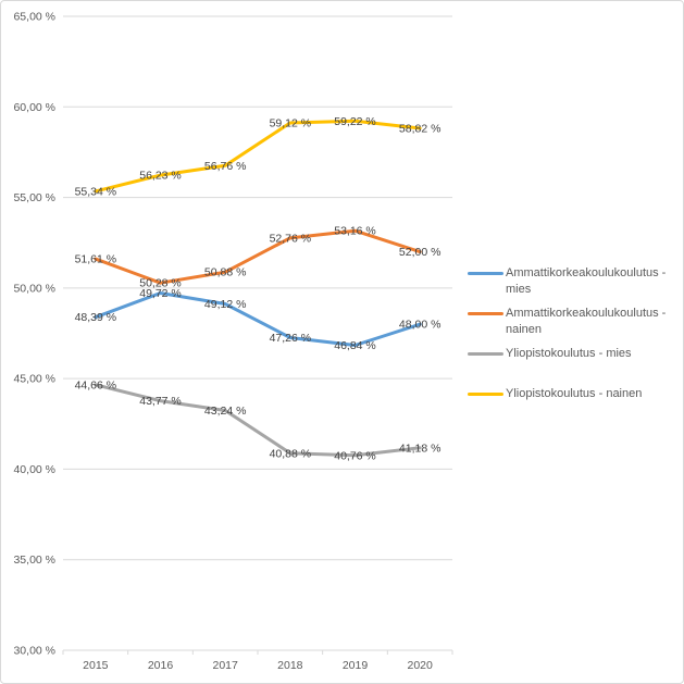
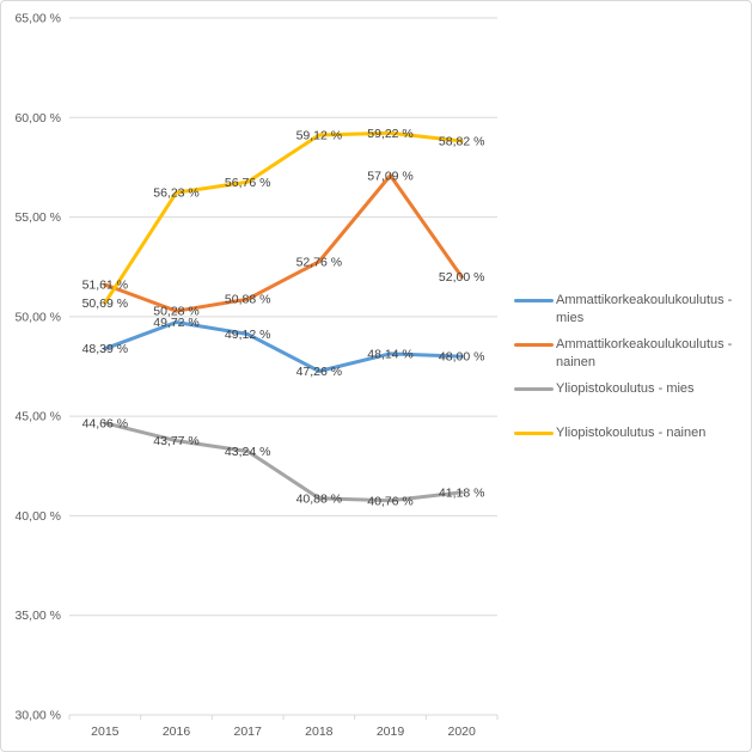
Yliopistokoulutus - nainen/2015: 55,34 -> 50,69
Ammattikorkeakoulukoulutus - mies/2019: 46,84 -> 48,14
Ammattikorkeakoulukoulutus - nainen/2019: 53,16 -> 57,09
